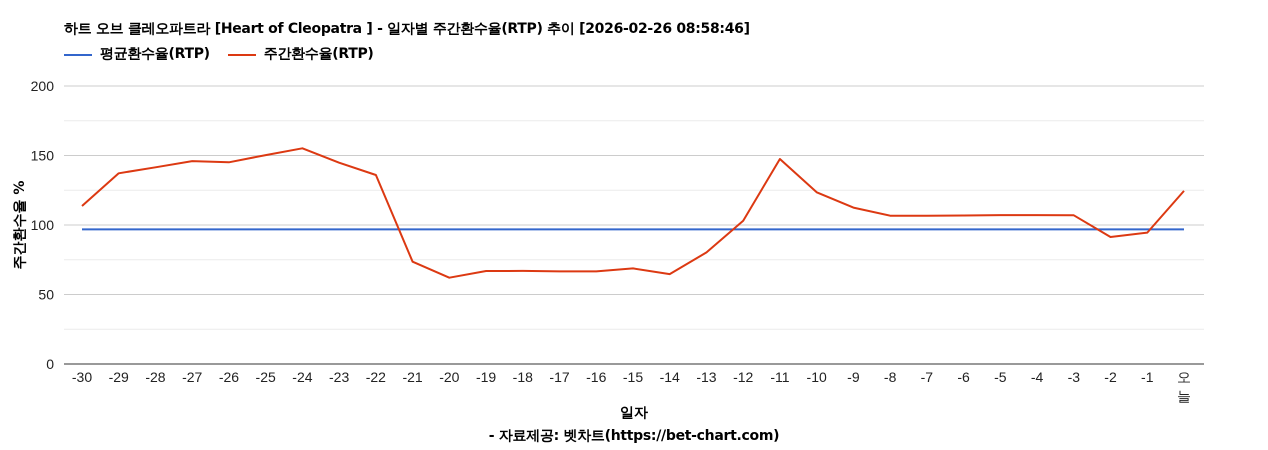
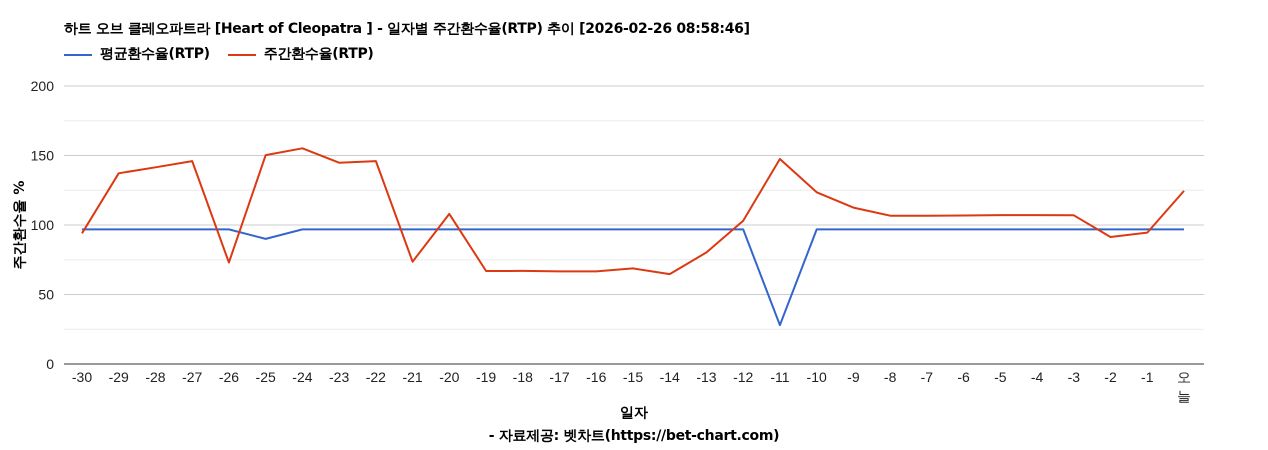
주간환수율(RTP)/-30: 114 -> 94
주간환수율(RTP)/-26: 145 -> 73
평균환수율(RTP)/-25: 97 -> 90
주간환수율(RTP)/-22: 136 -> 146
주간환수율(RTP)/-20: 62 -> 108
평균환수율(RTP)/-11: 97 -> 28
